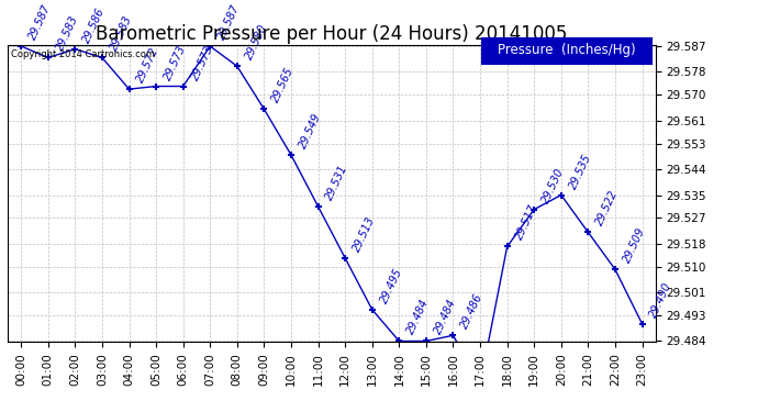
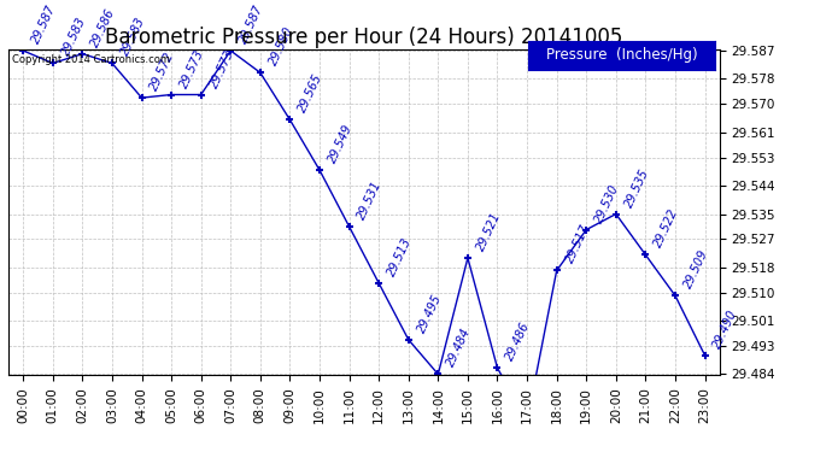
15:00: 29.484 -> 29.521
